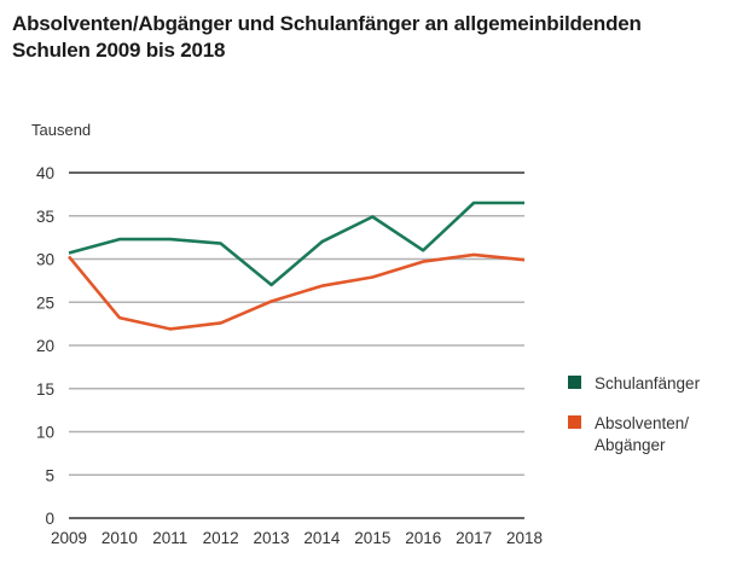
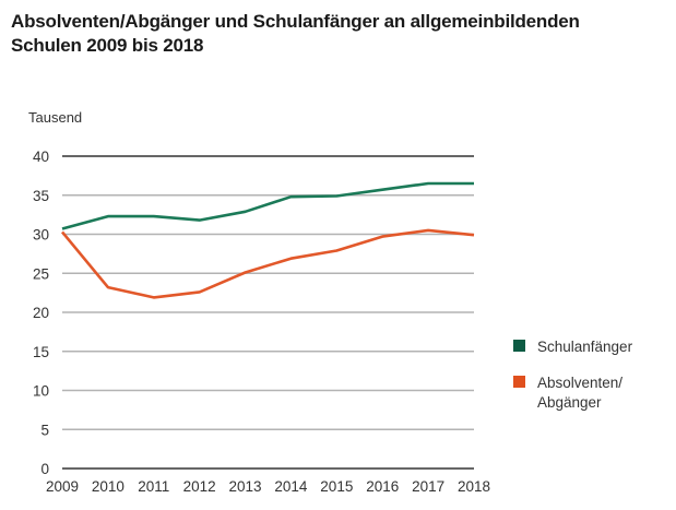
Schulanfänger/2013: 27 -> 33
Schulanfänger/2014: 32 -> 35
Schulanfänger/2016: 31 -> 36
